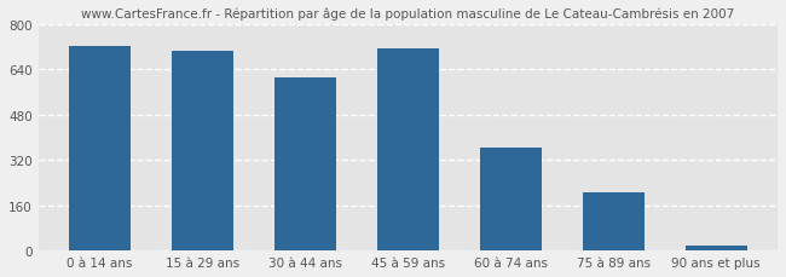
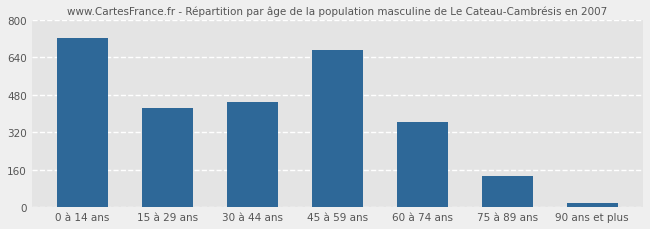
15 à 29 ans: 705 -> 425
30 à 44 ans: 610 -> 450
45 à 59 ans: 713 -> 670
75 à 89 ans: 208 -> 135
